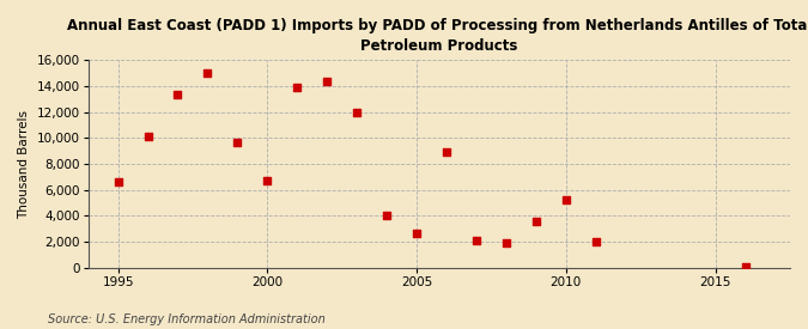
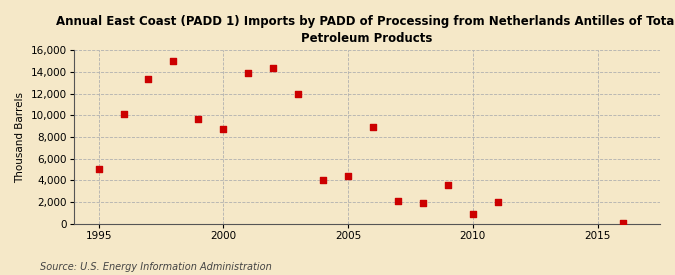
1995: 6,600 -> 5,100
2000: 6,700 -> 8,700
2005: 2,700 -> 4,400
2010: 5,200 -> 900
